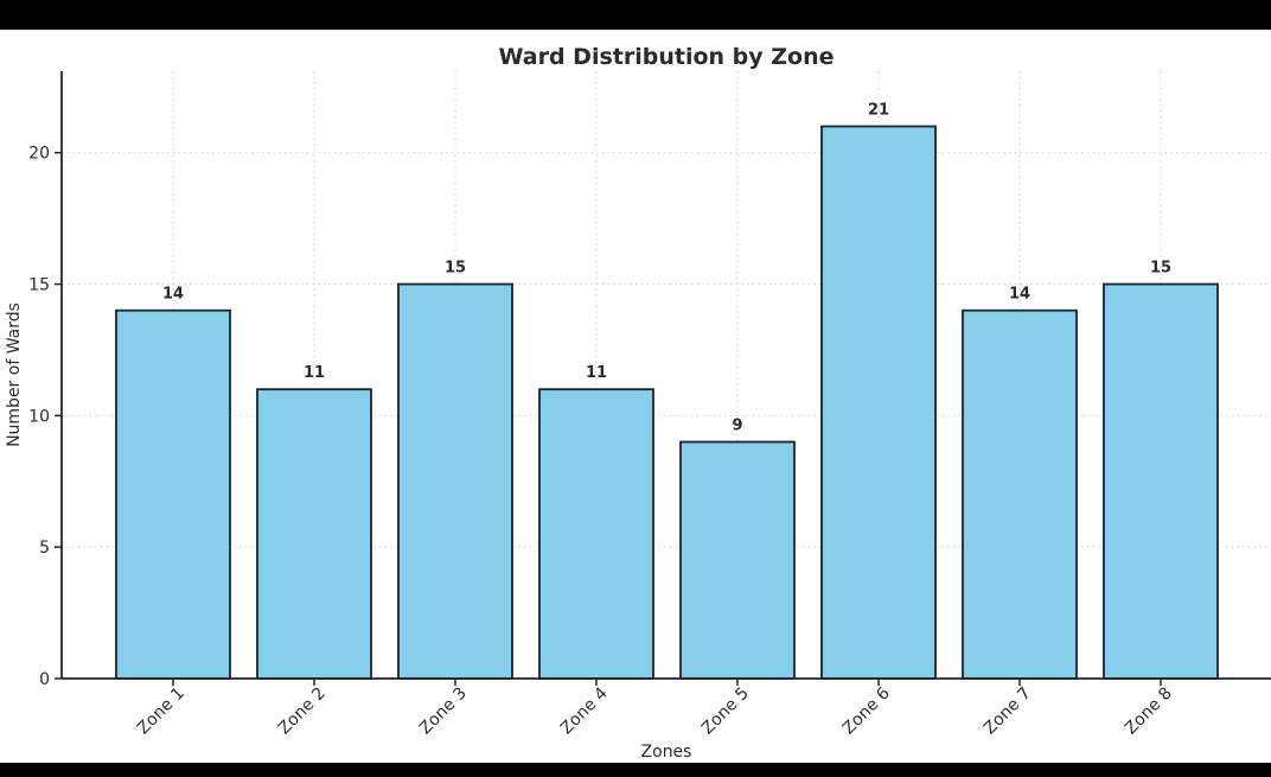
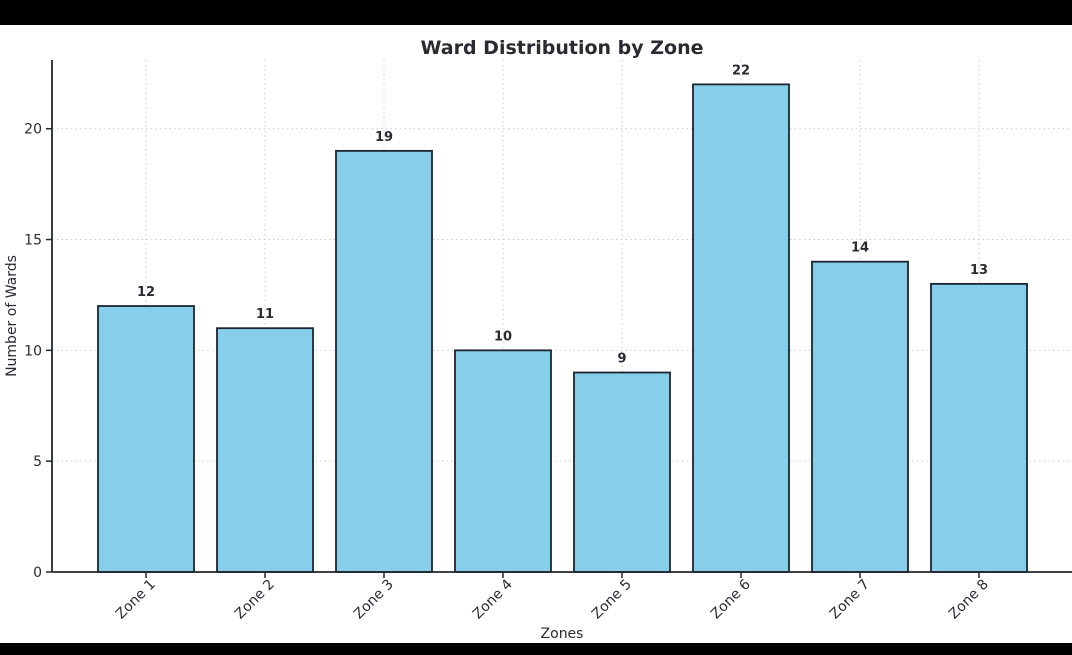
Zone 1: 14 -> 12
Zone 3: 15 -> 19
Zone 4: 11 -> 10
Zone 6: 21 -> 22
Zone 8: 15 -> 13
